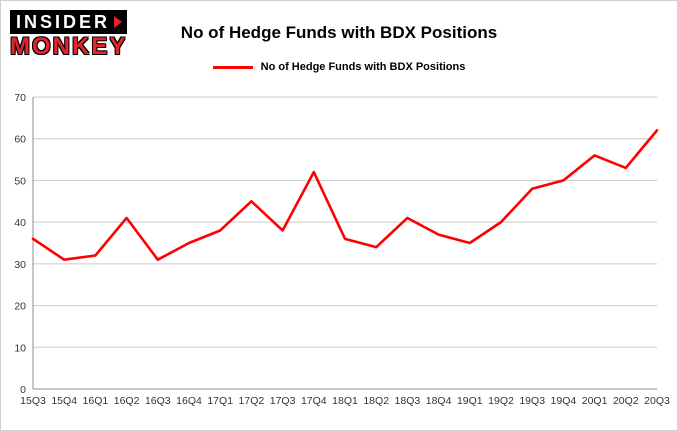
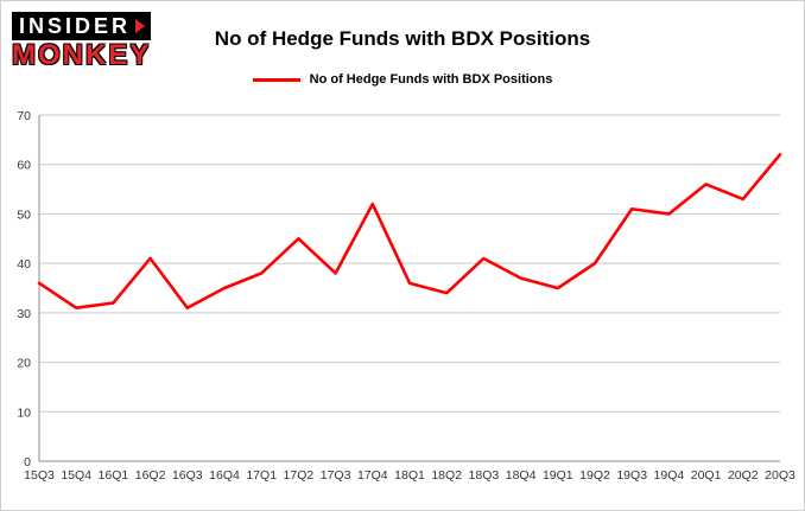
19Q3: 48 -> 51
